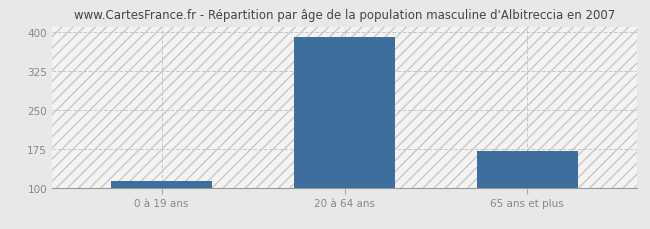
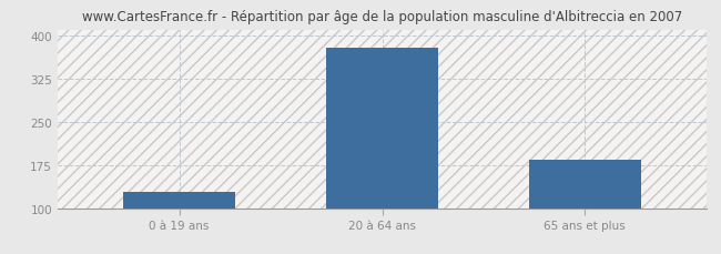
0 à 19 ans: 113 -> 128
20 à 64 ans: 390 -> 378
65 ans et plus: 170 -> 184
